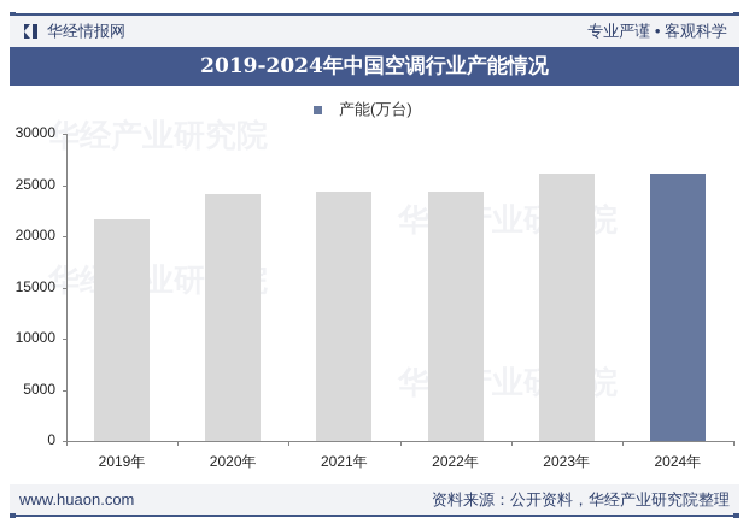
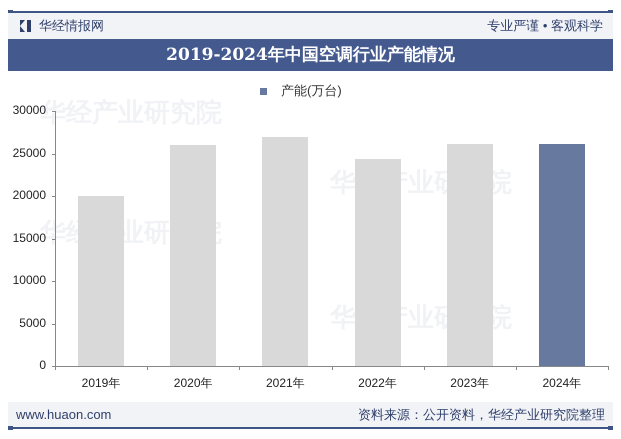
2019年: 22000 -> 20000
2020年: 24000 -> 26000
2021年: 24000 -> 27000
